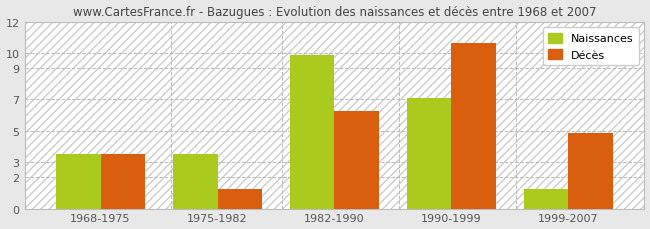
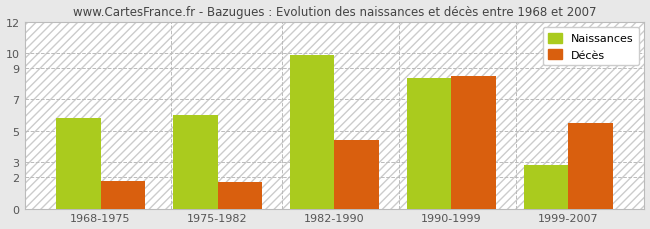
Naissances/1968-1975: 3.5 -> 5.8
Décès/1968-1975: 3.5 -> 1.8
Naissances/1975-1982: 3.5 -> 6.0
Décès/1975-1982: 1.2 -> 1.7
Décès/1982-1990: 6.2 -> 4.4
Naissances/1990-1999: 7.1 -> 8.4
Décès/1990-1999: 10.6 -> 8.5
Naissances/1999-2007: 1.2 -> 2.8
Décès/1999-2007: 4.9 -> 5.5
